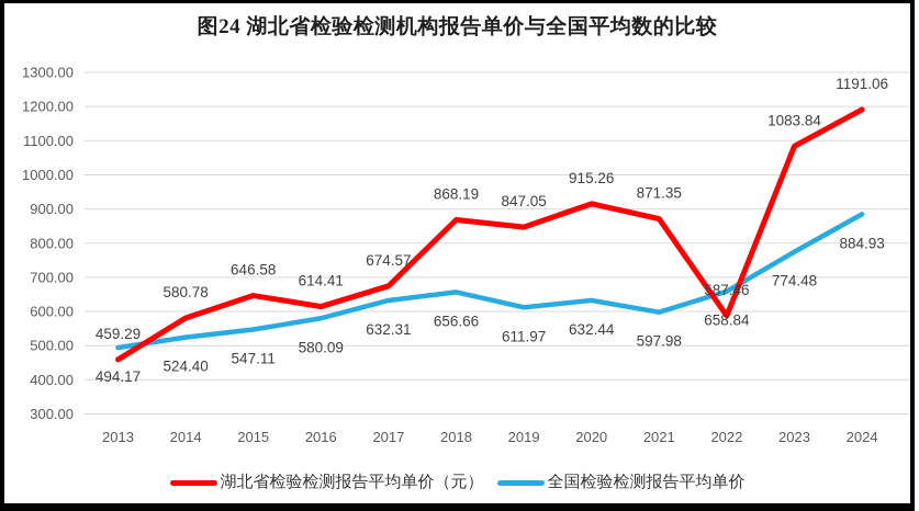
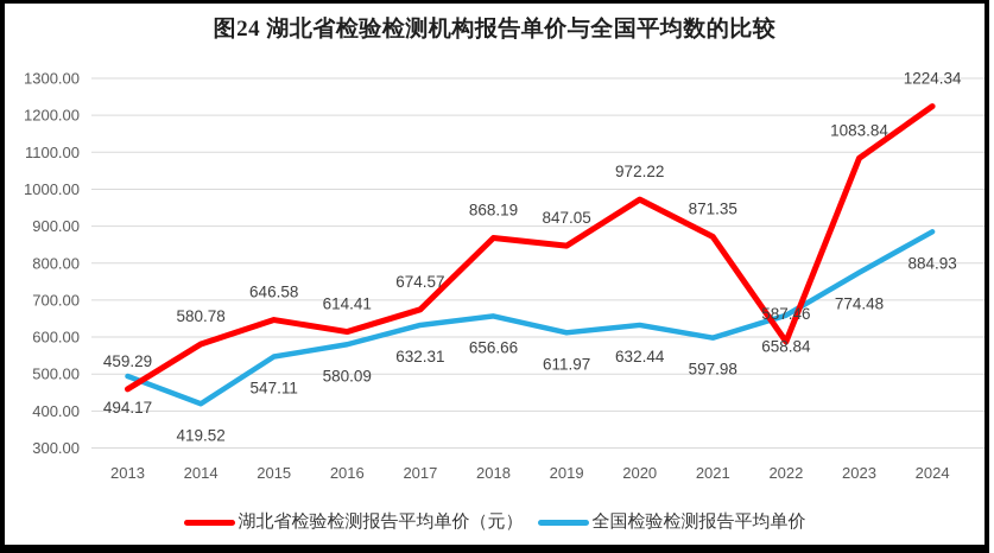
全国检验检测报告平均单价/2014: 524.40 -> 419.52
湖北省检验检测报告平均单价（元）/2020: 915.26 -> 972.22
湖北省检验检测报告平均单价（元）/2024: 1191.06 -> 1224.34
